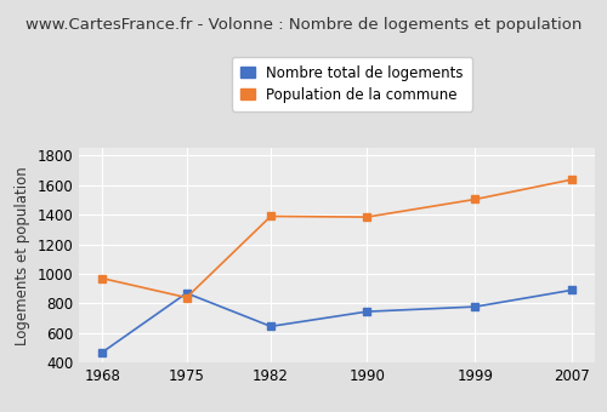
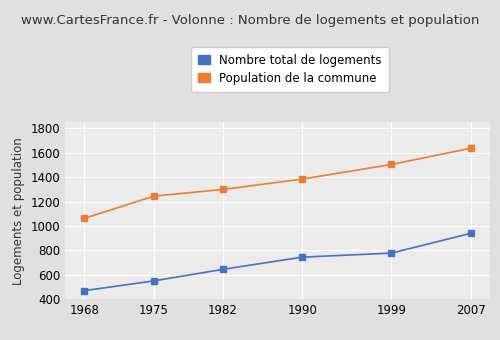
Population de la commune/1968: 970 -> 1060
Nombre total de logements/1975: 870 -> 550
Population de la commune/1975: 840 -> 1240
Population de la commune/1982: 1390 -> 1300
Nombre total de logements/2007: 890 -> 940
